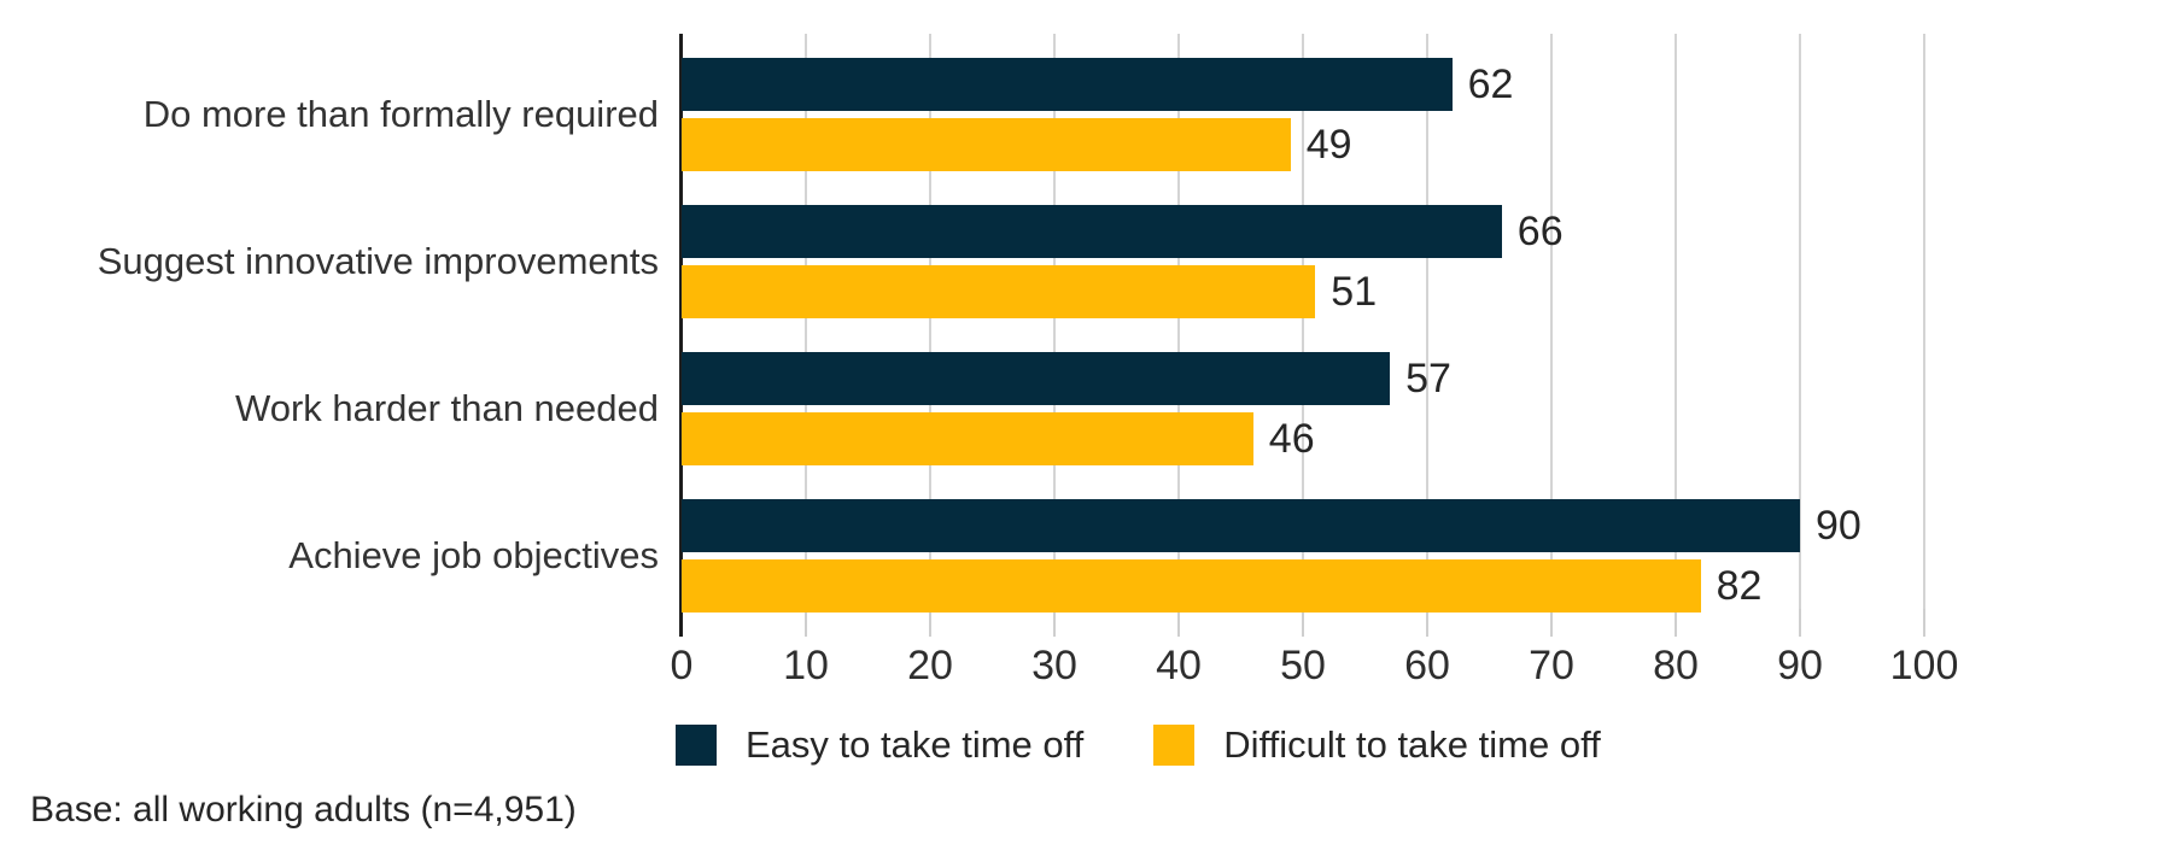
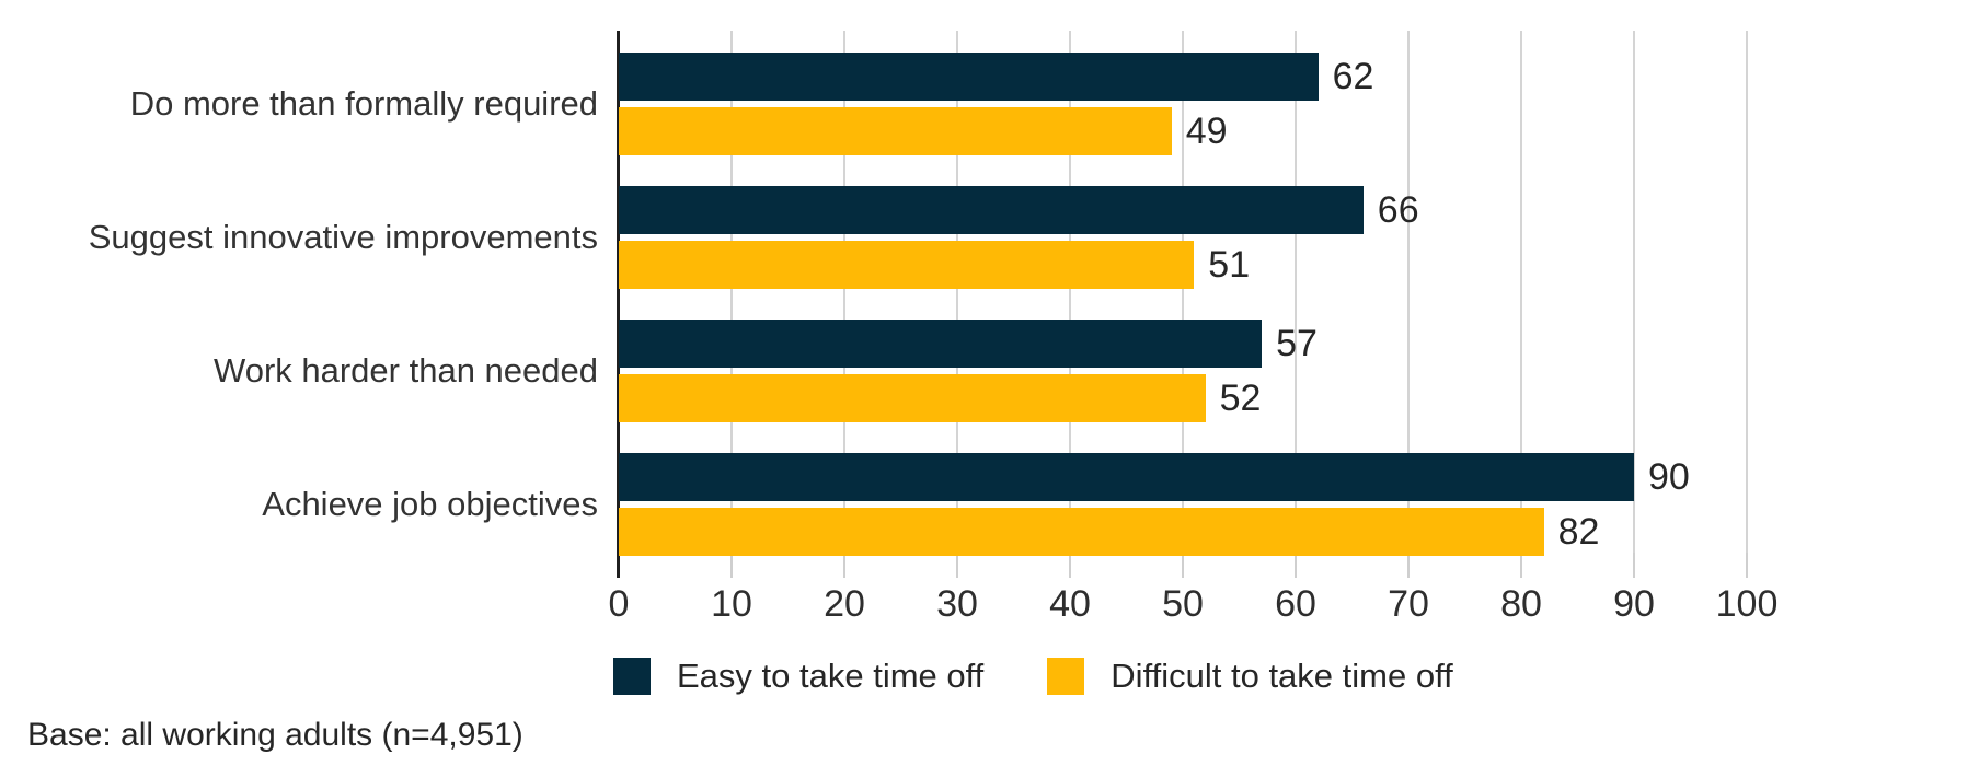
Difficult to take time off/Work harder than needed: 46 -> 52
